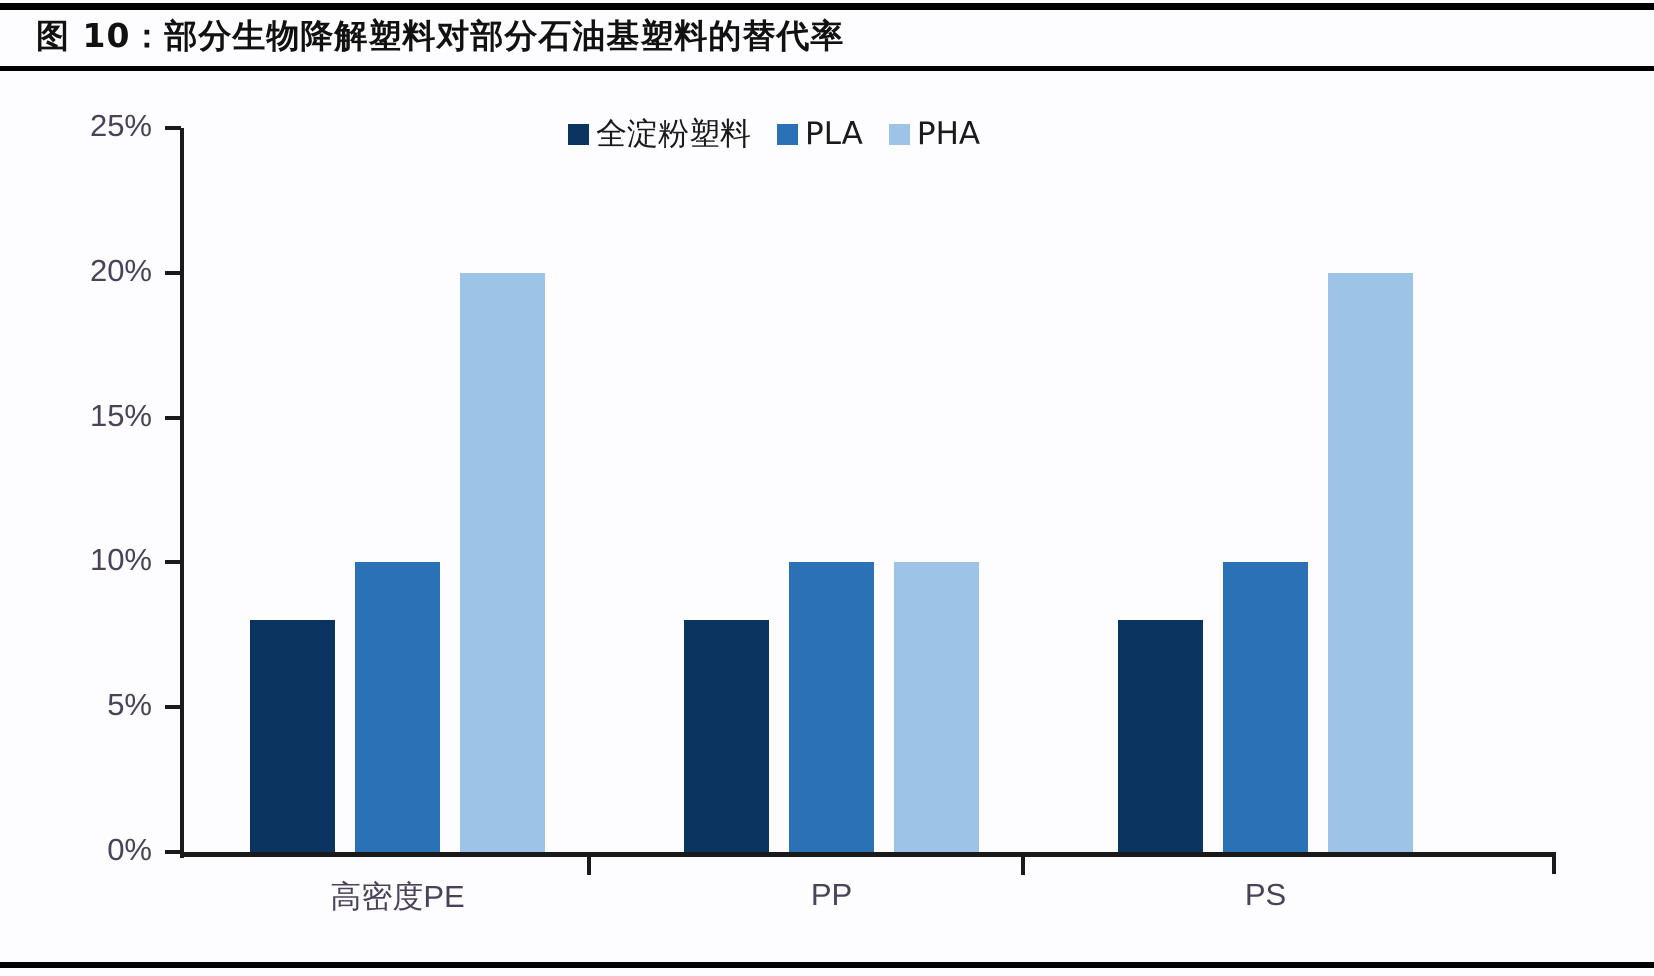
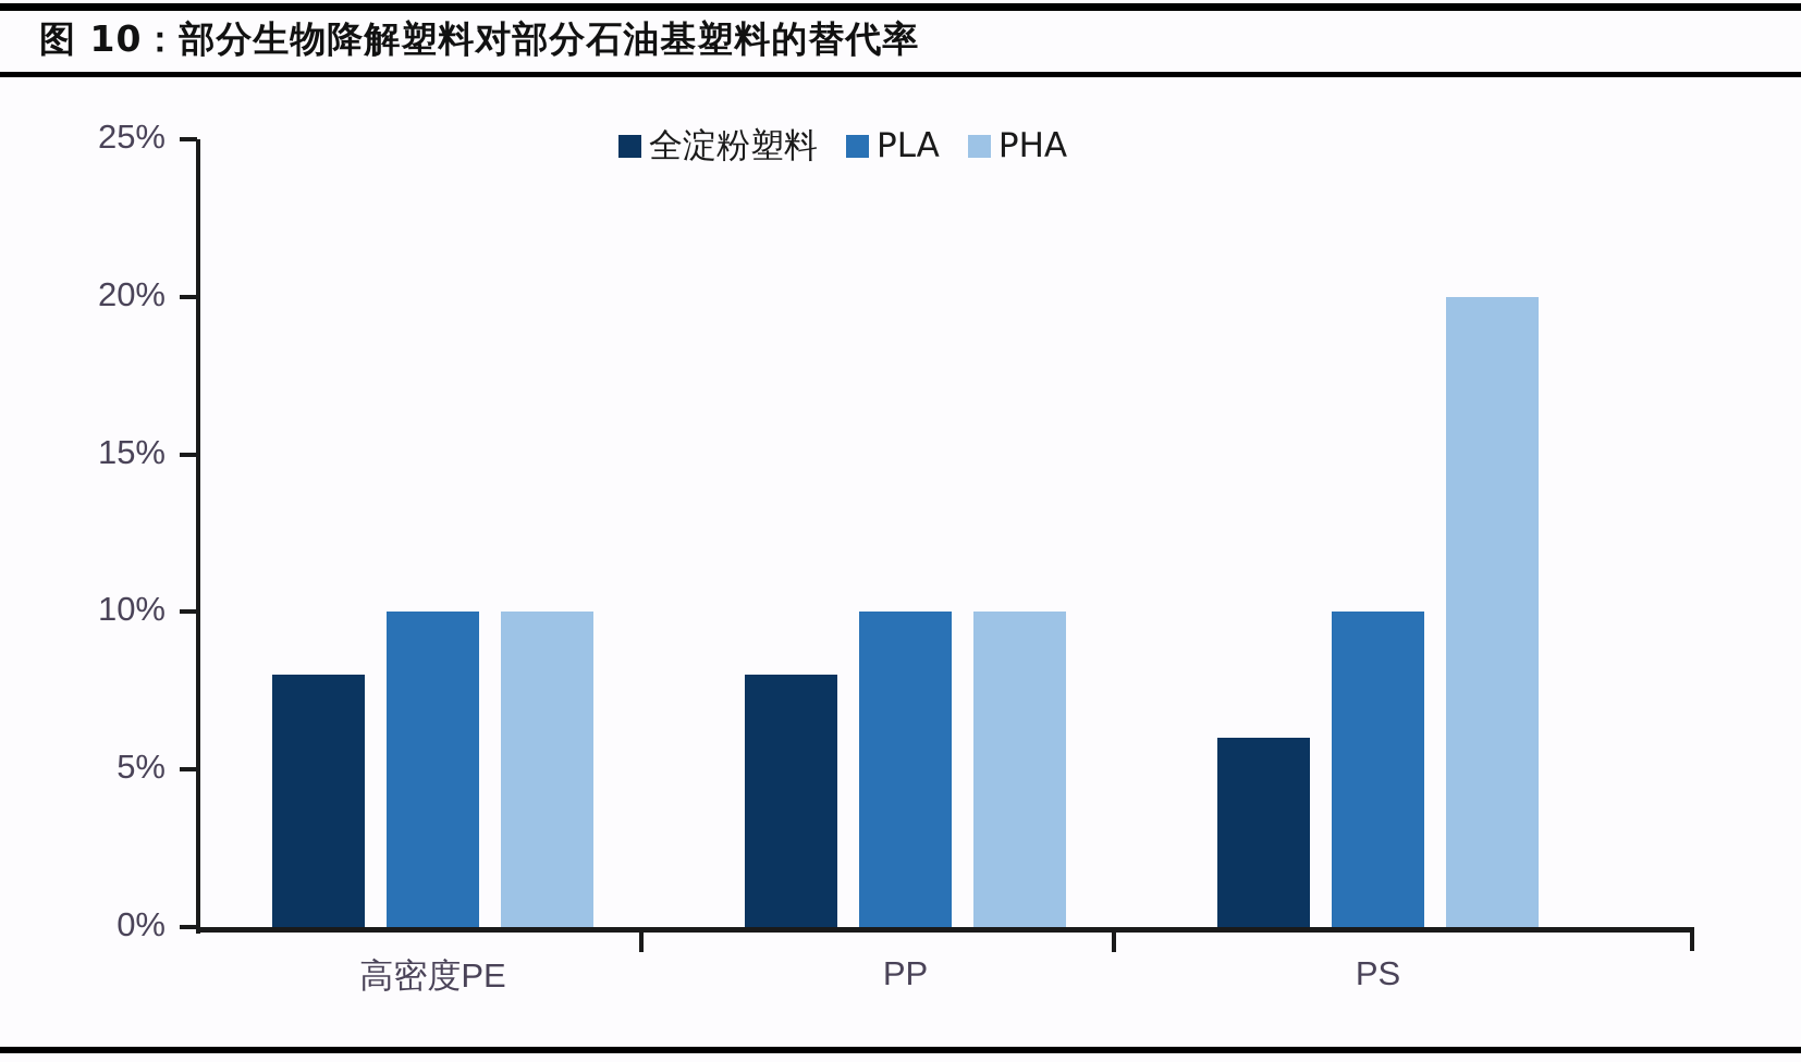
PHA/高密度PE: 20% -> 10%
全淀粉塑料/PS: 8% -> 6%
